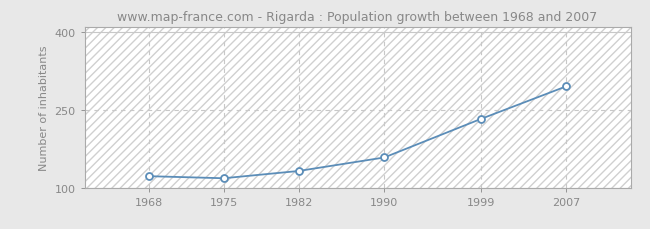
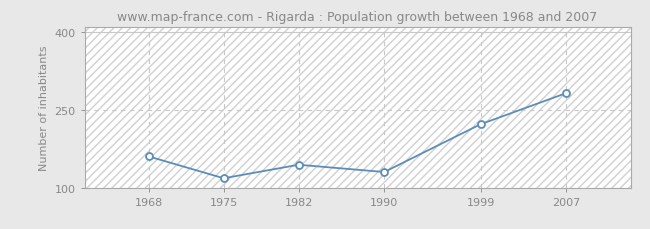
1968: 122 -> 160
1982: 132 -> 144
1990: 158 -> 130
1999: 232 -> 222
2007: 295 -> 282
